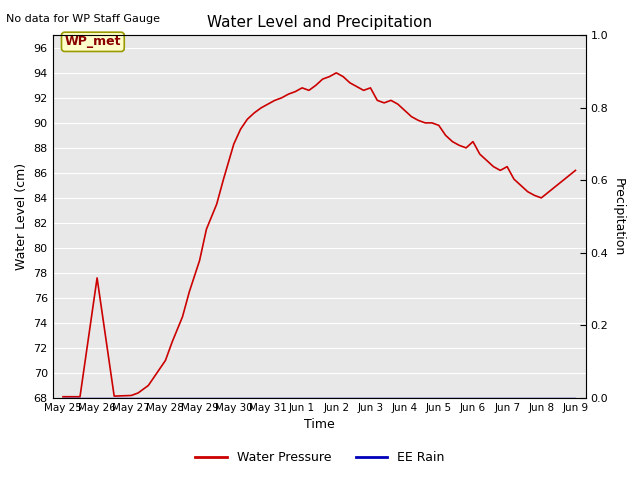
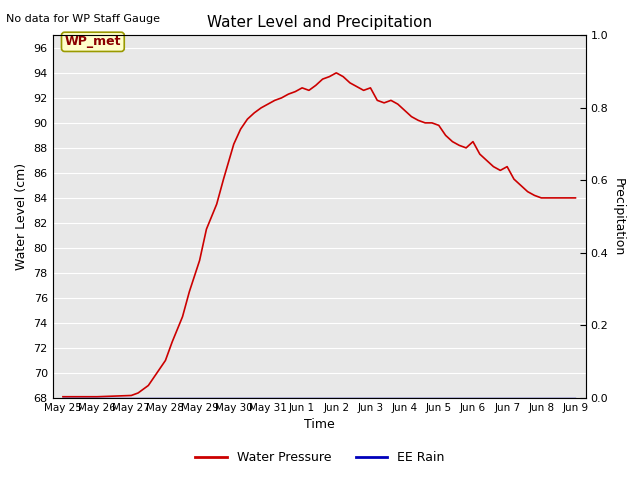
Water Pressure/May 26: 77.6 -> 68.1
Water Pressure/Jun 9: 86.2 -> 84.0
